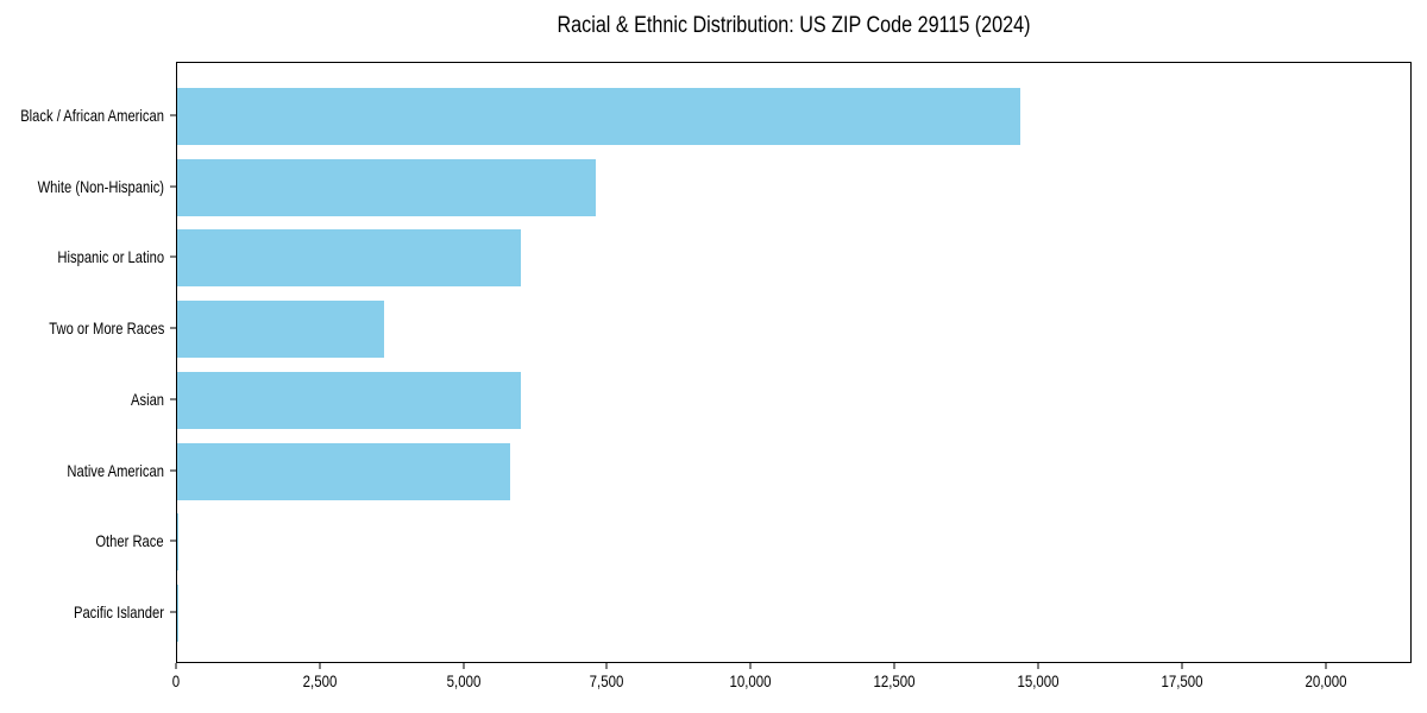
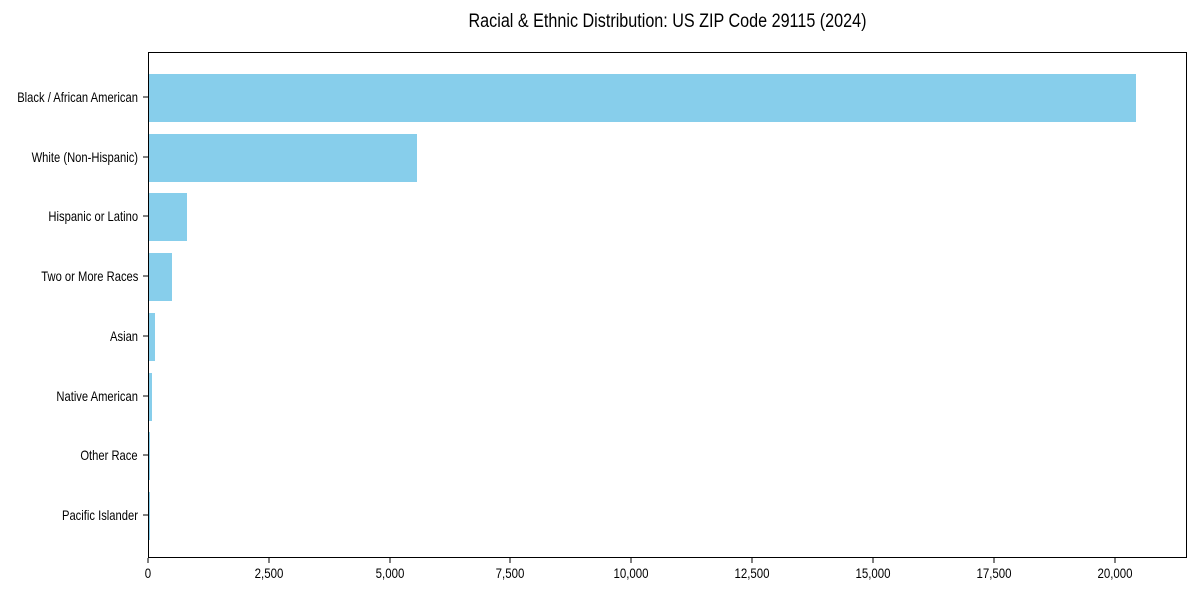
Black / African American: 14700 -> 20500
White (Non-Hispanic): 7300 -> 5500
Hispanic or Latino: 6000 -> 800
Two or More Races: 3600 -> 500
Asian: 6000 -> 100
Native American: 5800 -> 100
